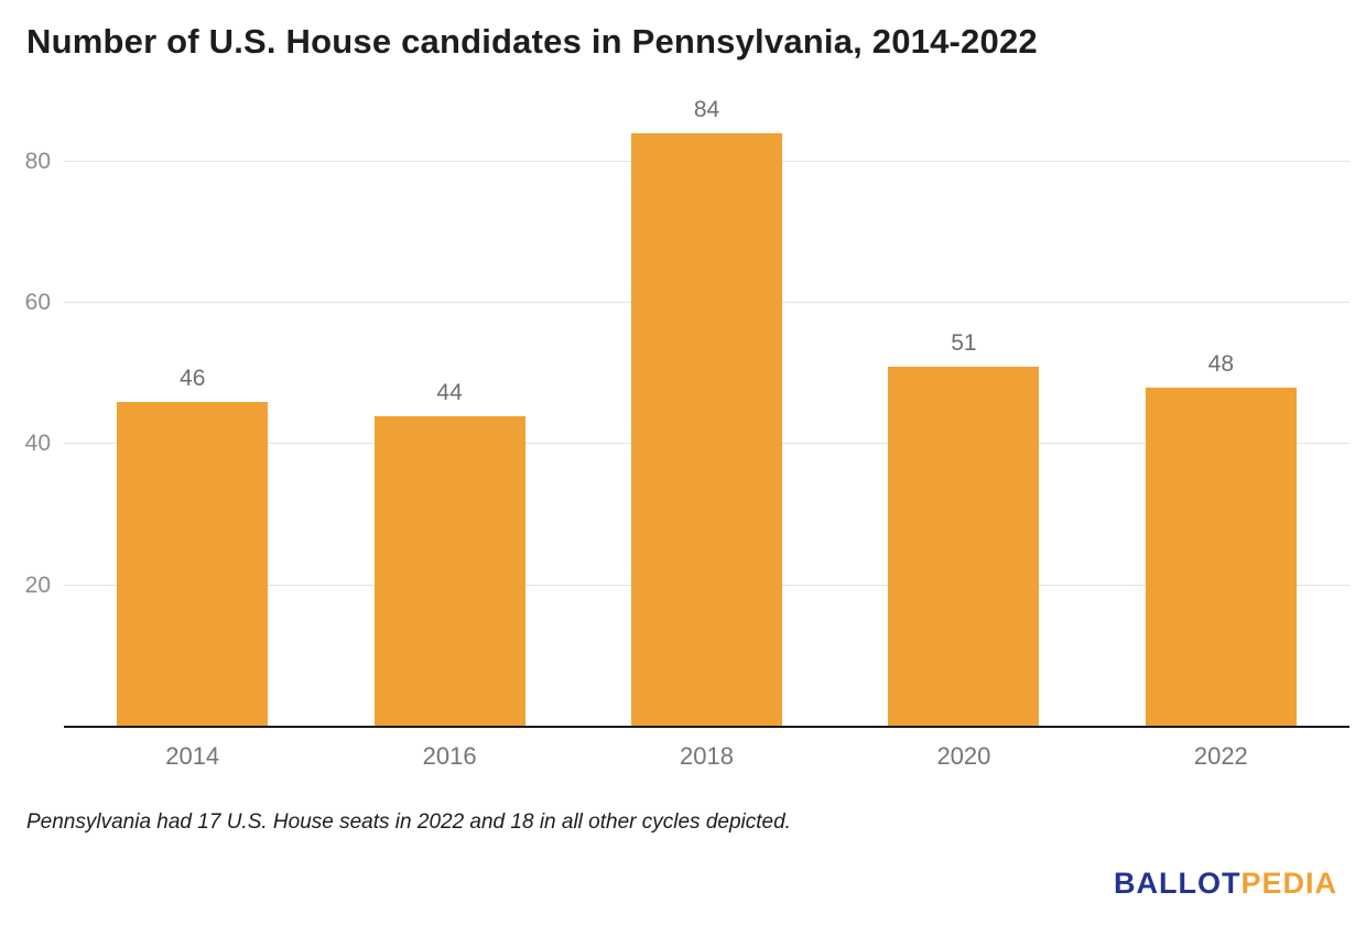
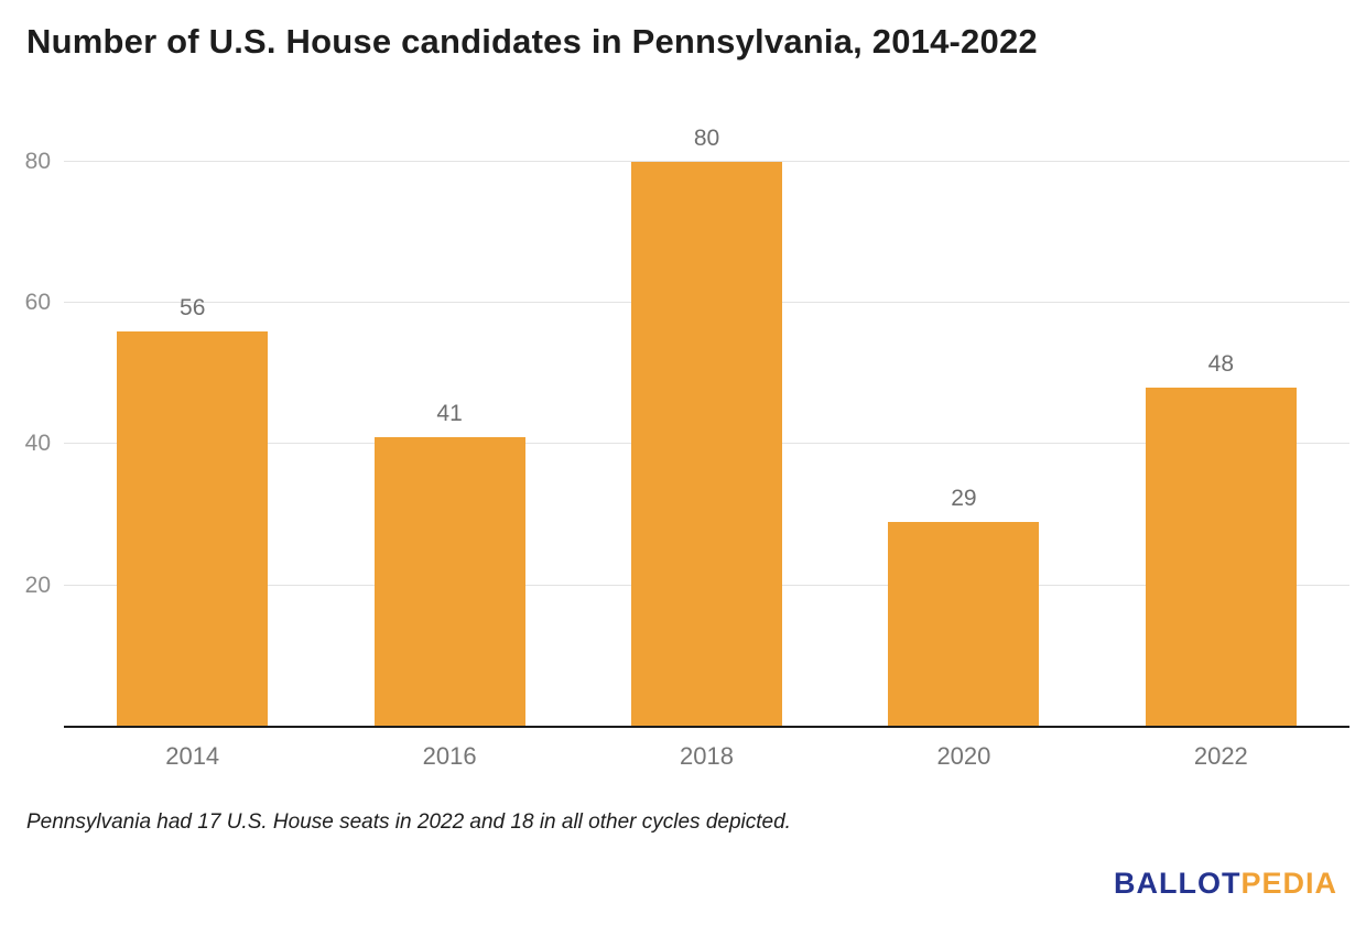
2014: 46 -> 56
2016: 44 -> 41
2018: 84 -> 80
2020: 51 -> 29
